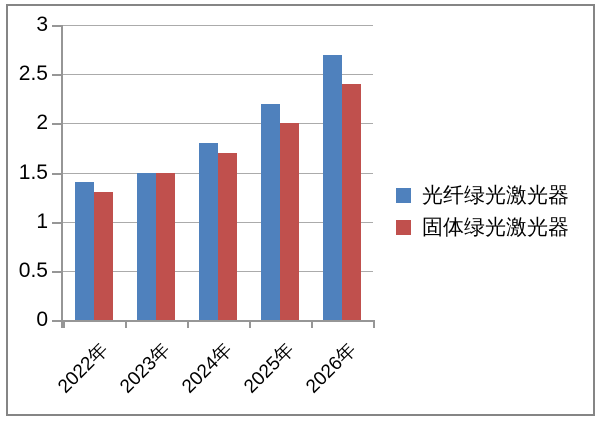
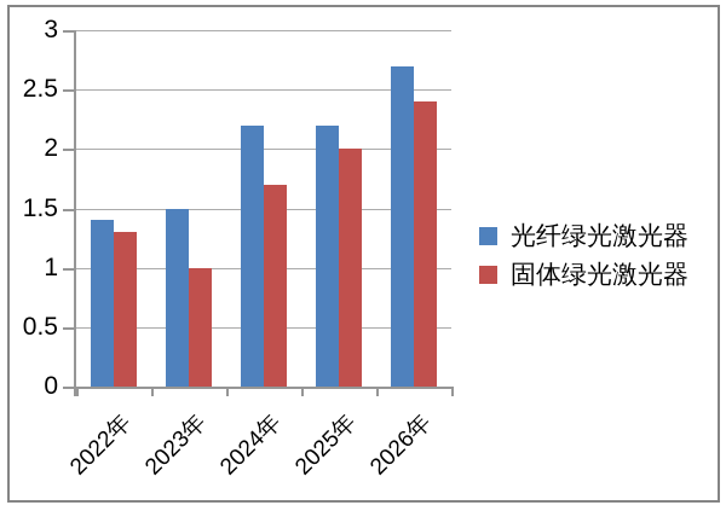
固体绿光激光器/2023年: 1.5 -> 1.0
光纤绿光激光器/2024年: 1.8 -> 2.2
